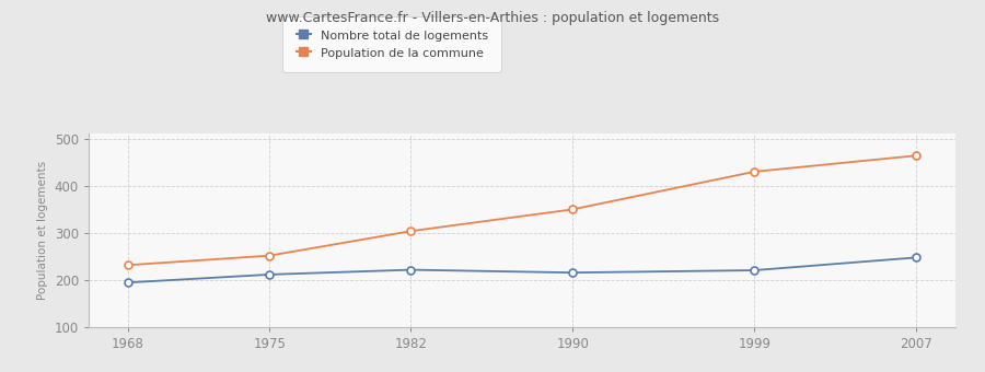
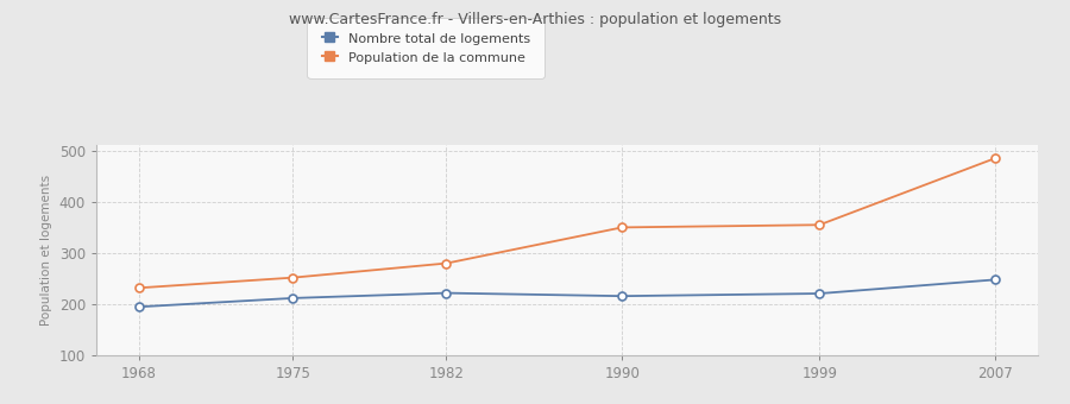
Population de la commune/1982: 304 -> 280
Population de la commune/1999: 430 -> 355
Population de la commune/2007: 464 -> 485
